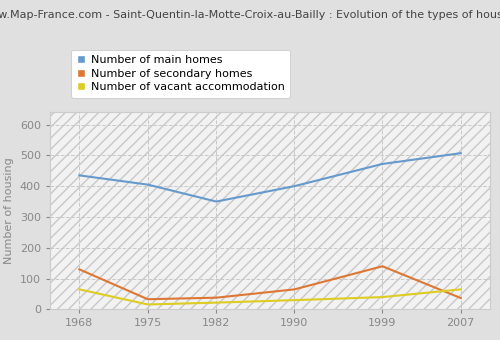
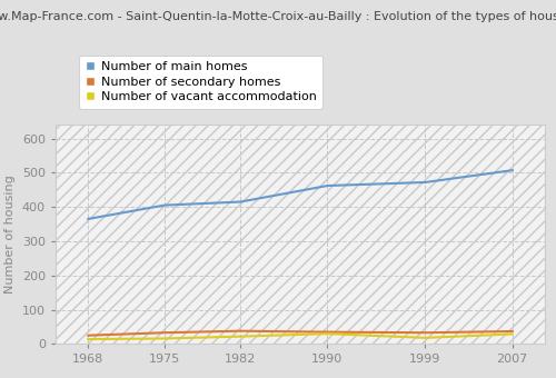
Number of main homes/1968: 435 -> 365
Number of secondary homes/1968: 130 -> 25
Number of vacant accommodation/1968: 65 -> 14
Number of main homes/1982: 350 -> 415
Number of main homes/1990: 400 -> 462
Number of secondary homes/1990: 65 -> 35
Number of secondary homes/1999: 140 -> 33
Number of vacant accommodation/1999: 40 -> 18
Number of vacant accommodation/2007: 65 -> 29
